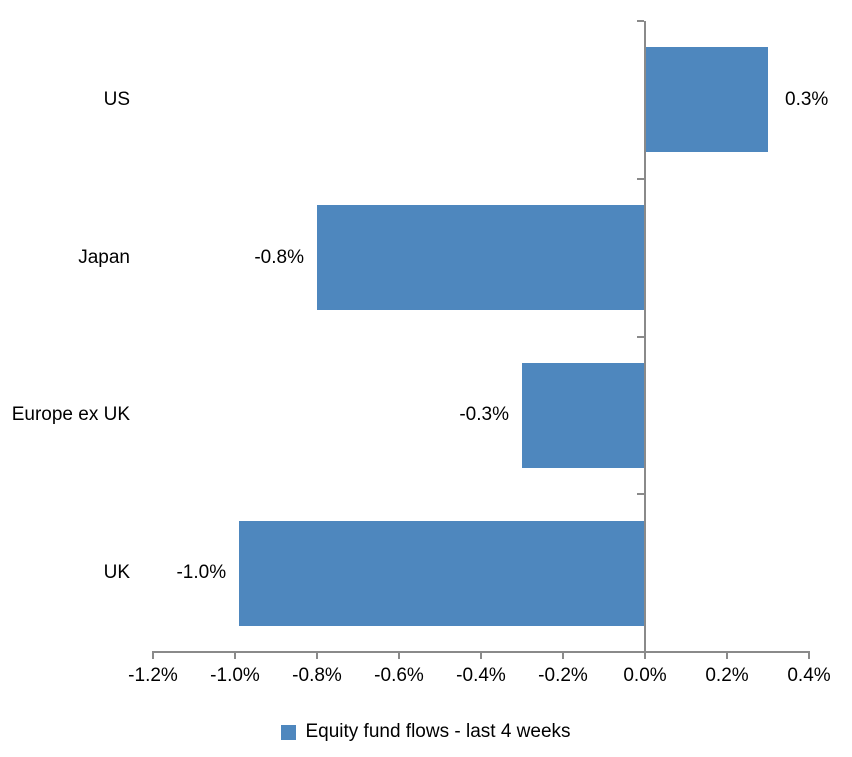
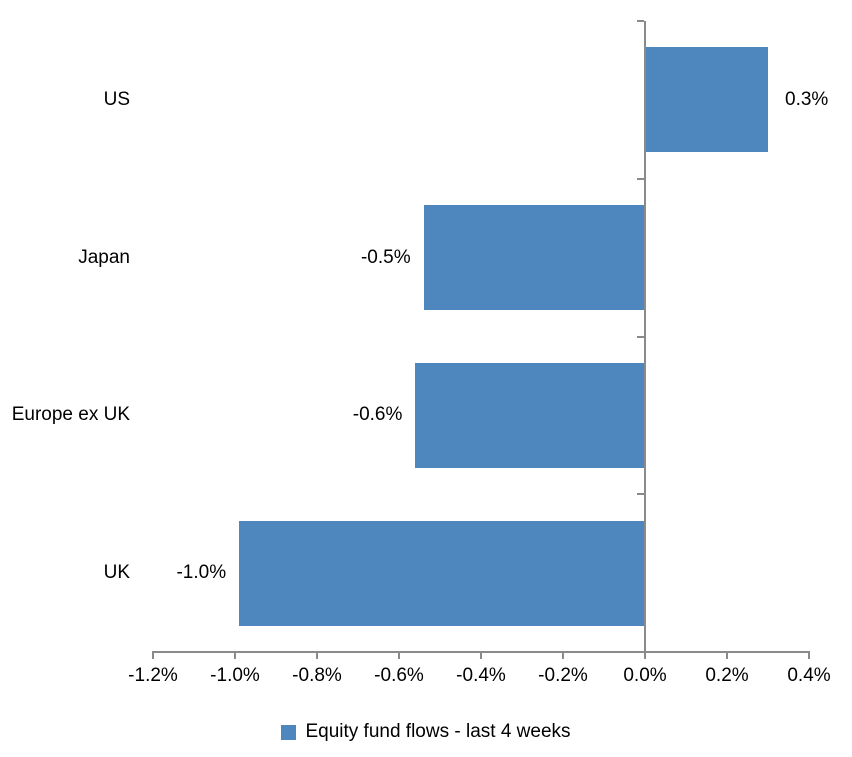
Japan: -0.8% -> -0.5%
Europe ex UK: -0.3% -> -0.6%
